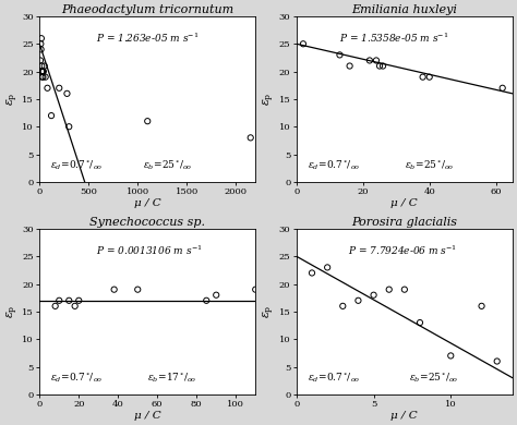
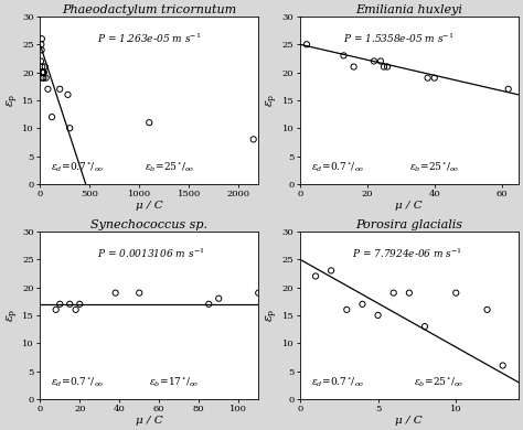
Porosira glacialis/5: 18 -> 15
Porosira glacialis/10: 7 -> 19
